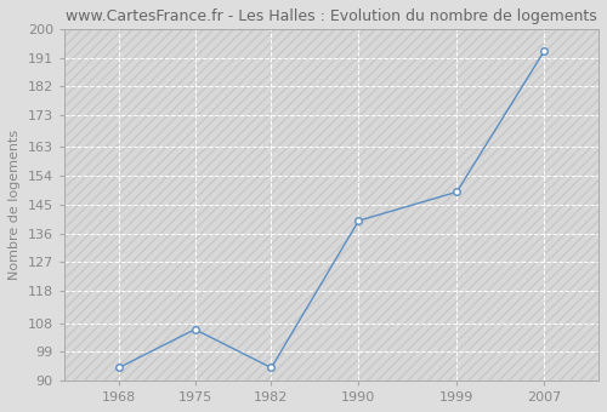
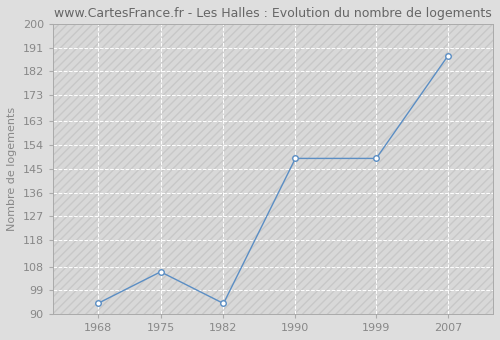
1990: 140 -> 149
2007: 193 -> 188
